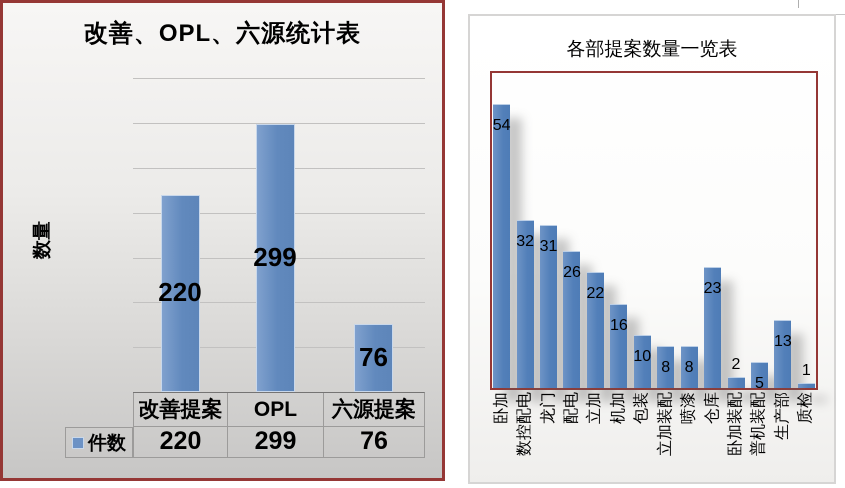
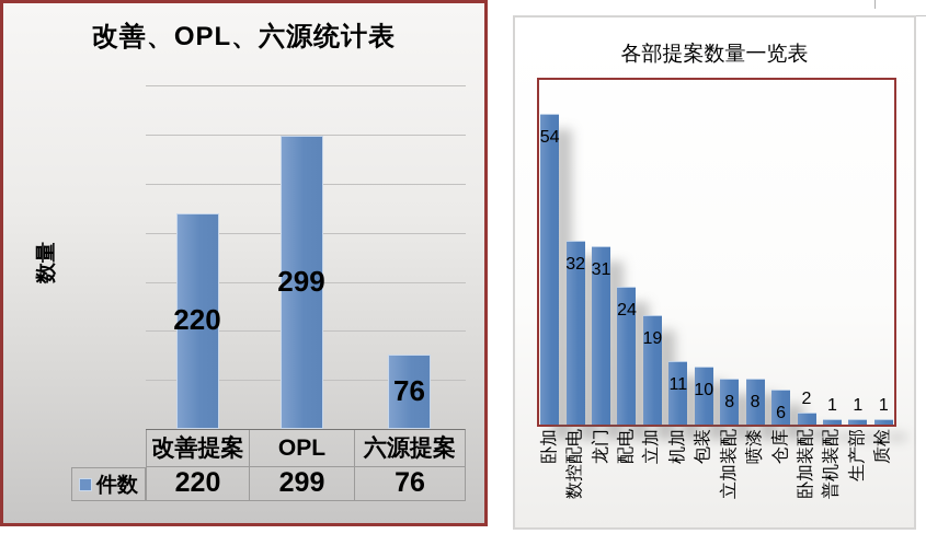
各部提案数量一览表/配电: 26 -> 24
各部提案数量一览表/立加: 22 -> 19
各部提案数量一览表/机加: 16 -> 11
各部提案数量一览表/仓库: 23 -> 6
各部提案数量一览表/普机装配: 5 -> 1
各部提案数量一览表/生产部: 13 -> 1
